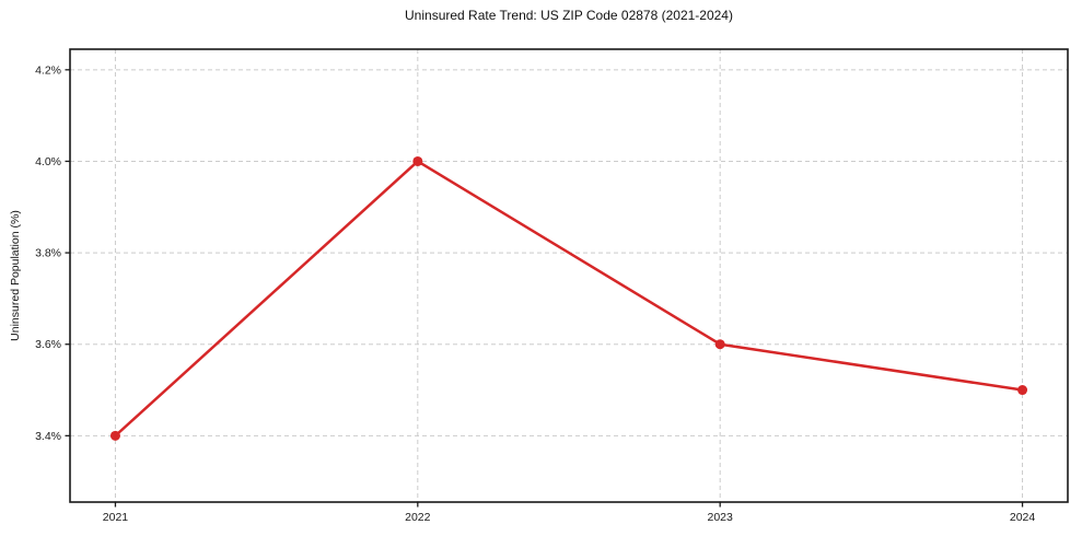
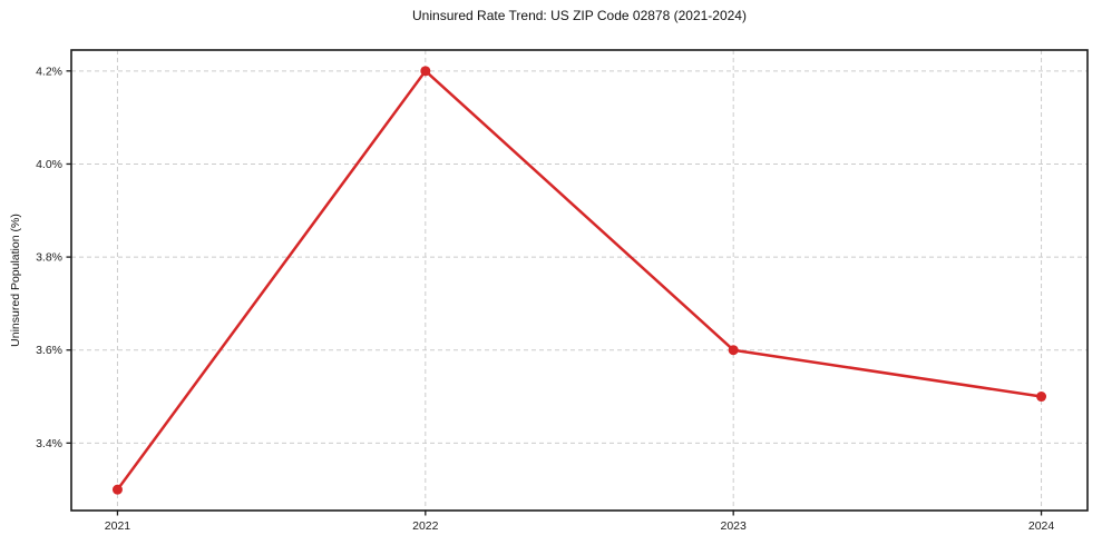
2021: 3.4% -> 3.3%
2022: 4.0% -> 4.2%
